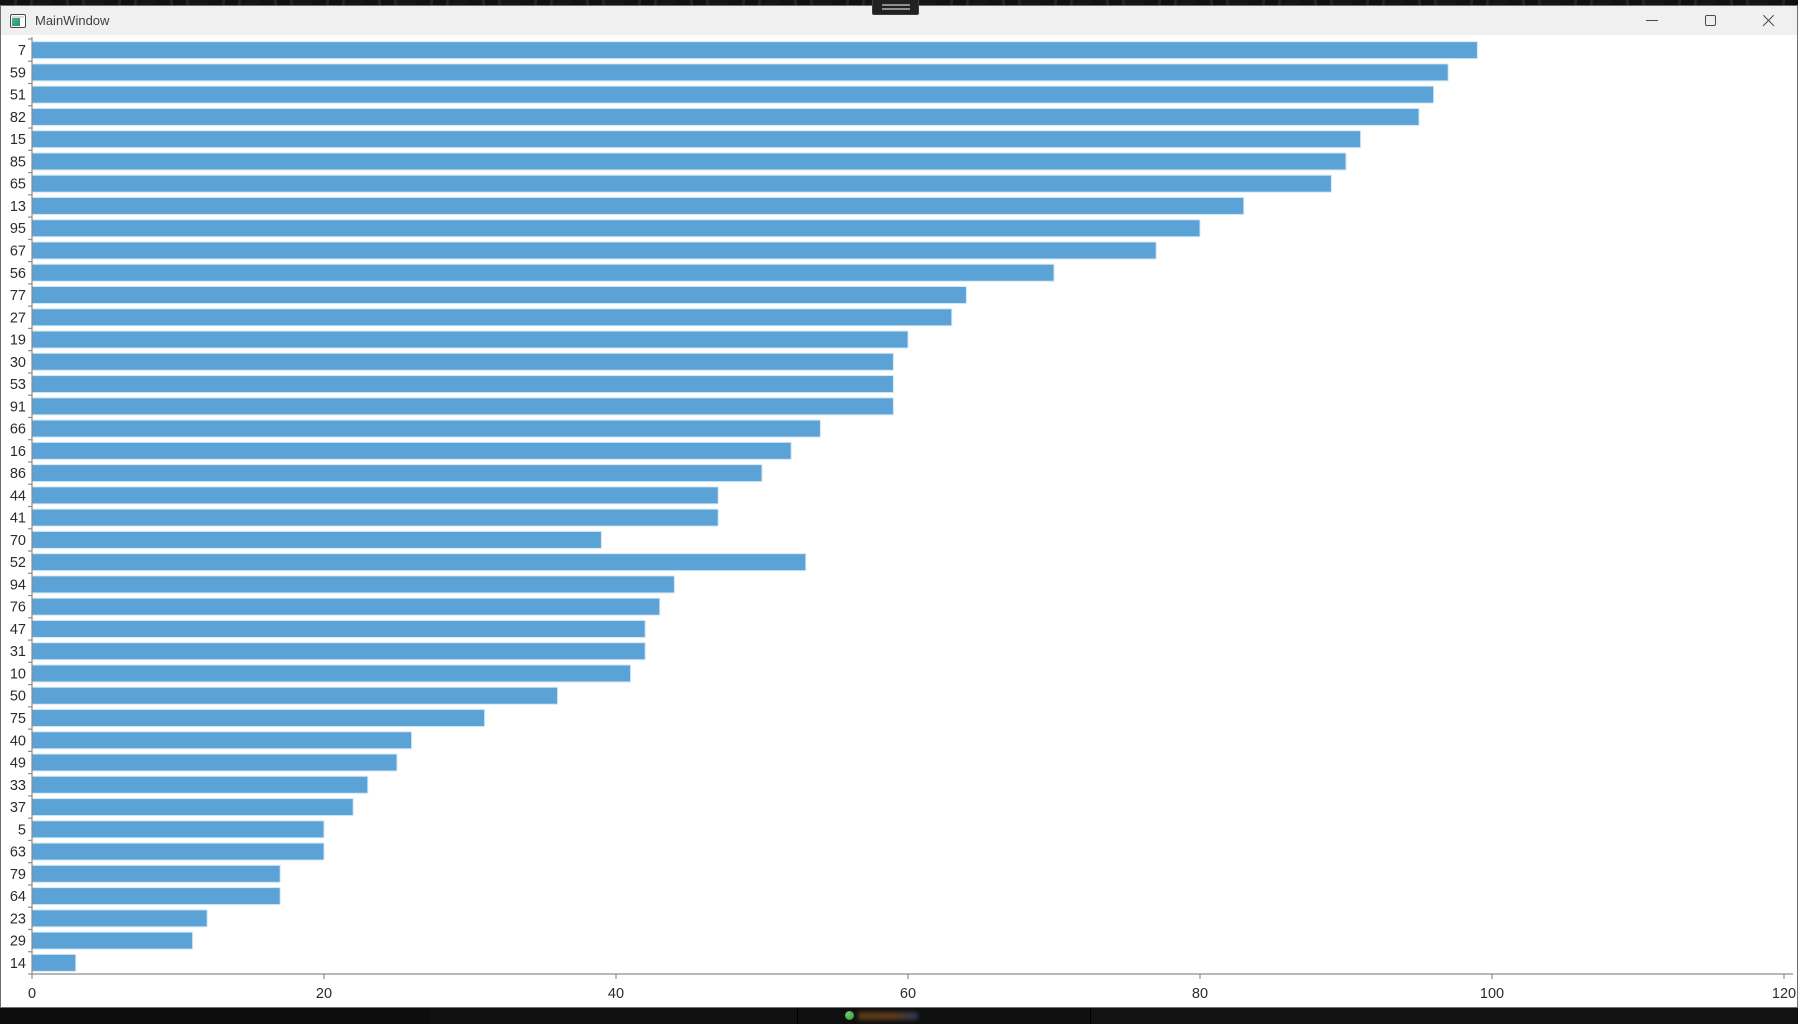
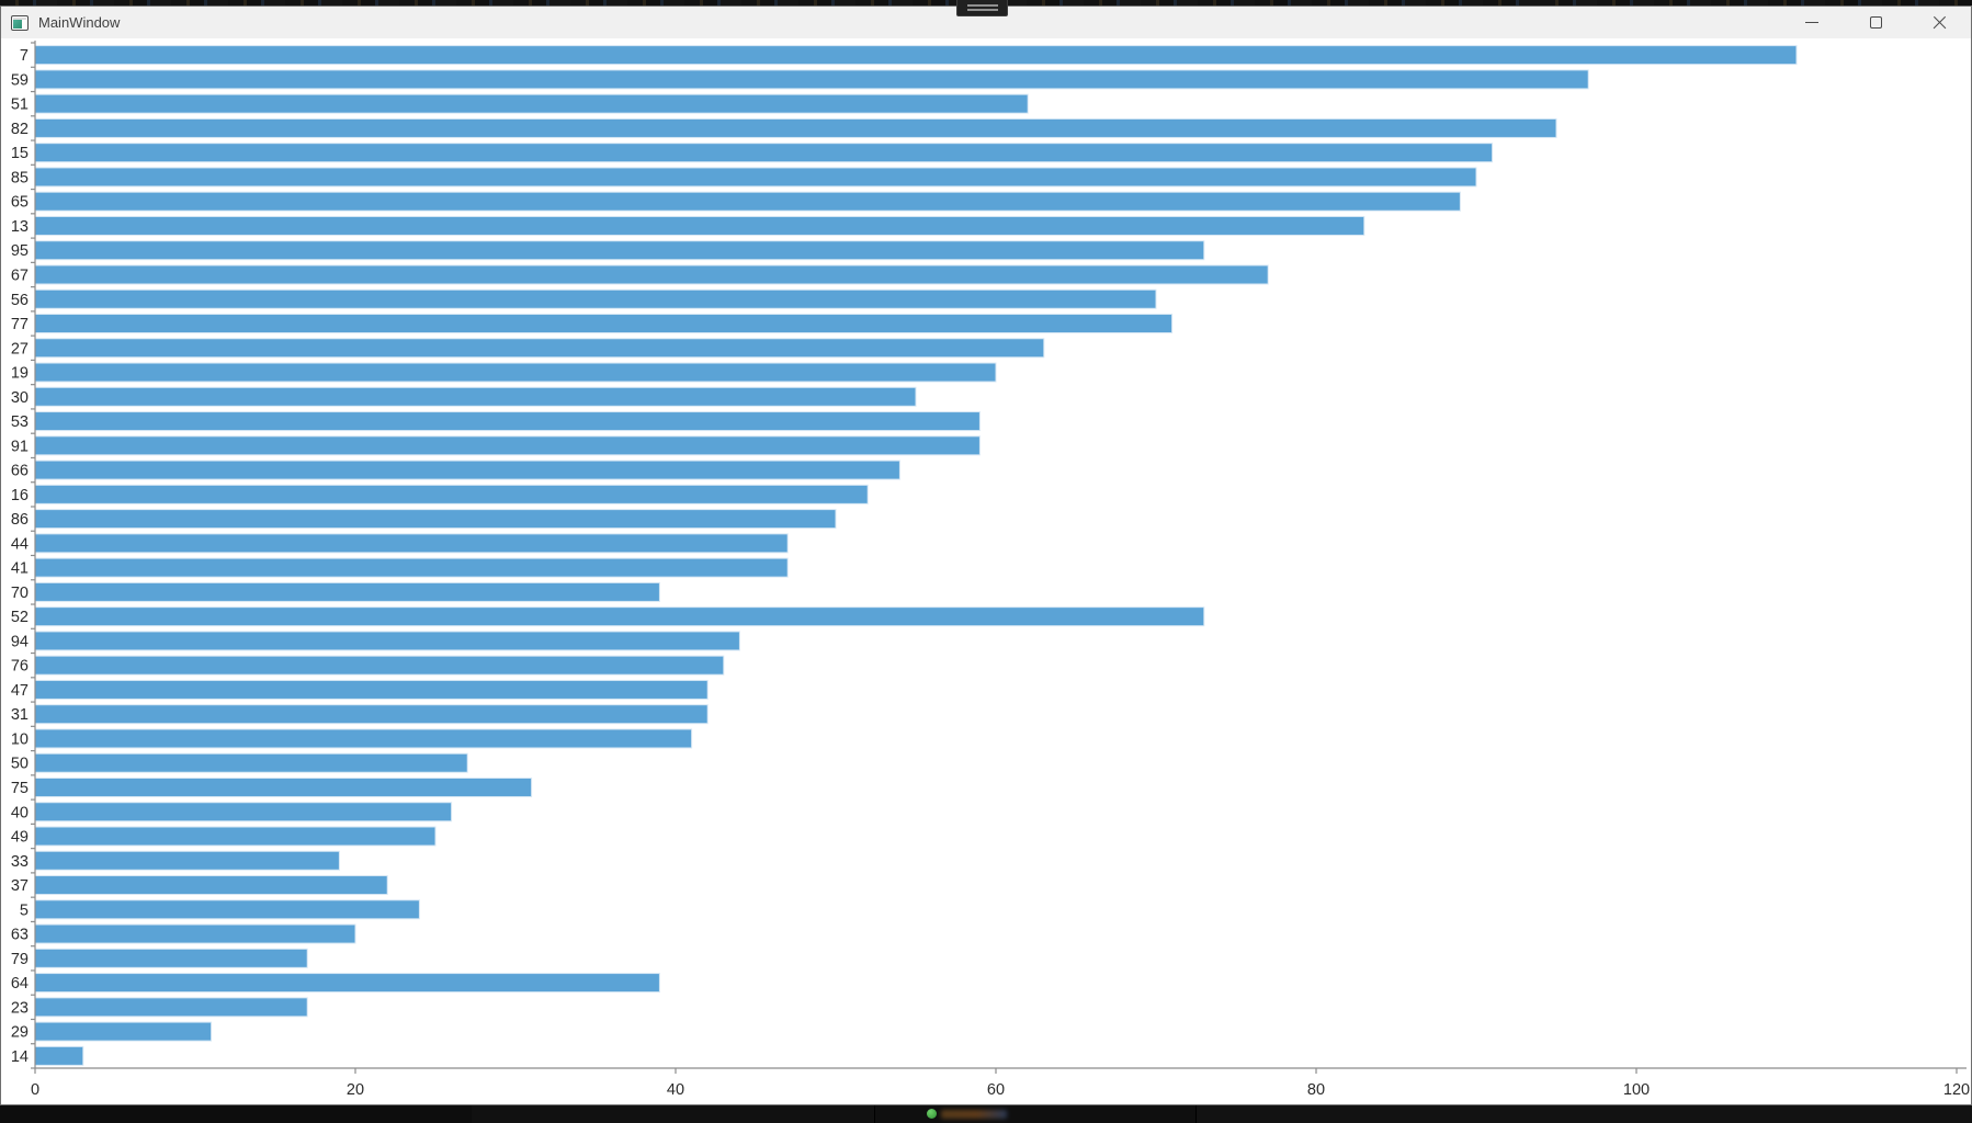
7: 99 -> 110
51: 96 -> 62
95: 80 -> 73
77: 64 -> 71
30: 59 -> 55
52: 53 -> 73
50: 36 -> 27
33: 23 -> 19
5: 20 -> 24
64: 17 -> 39
23: 12 -> 17
